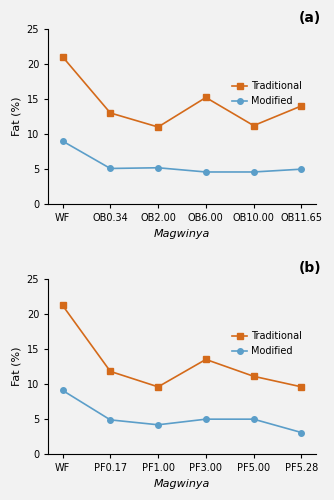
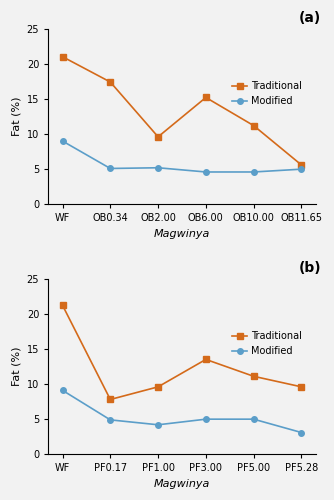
Traditional/OB0.34: 13.0 -> 17.4
Traditional/OB2.00: 11.0 -> 9.6
Traditional/OB11.65: 14.0 -> 5.6
Traditional/PF0.17: 11.8 -> 7.8
